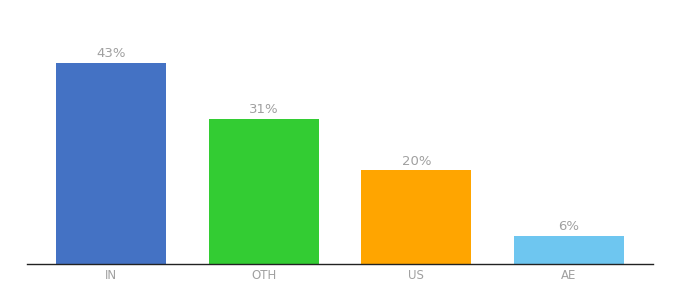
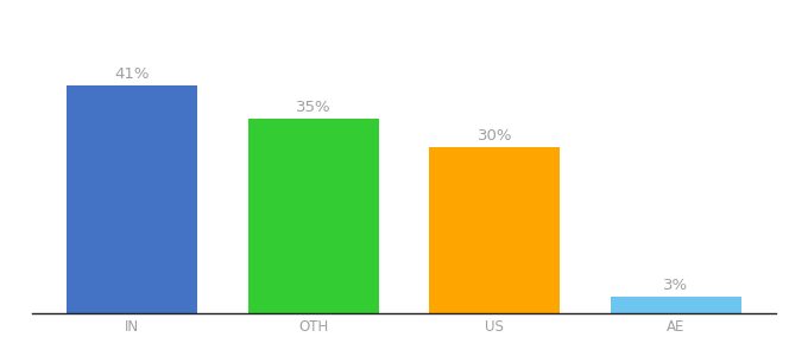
IN: 43% -> 41%
OTH: 31% -> 35%
US: 20% -> 30%
AE: 6% -> 3%
